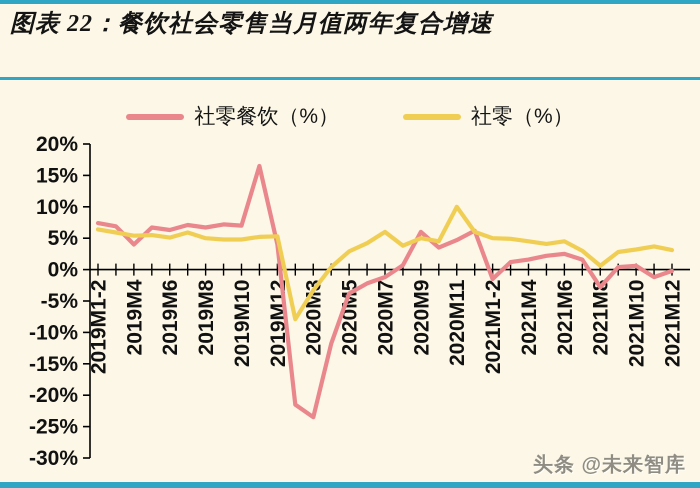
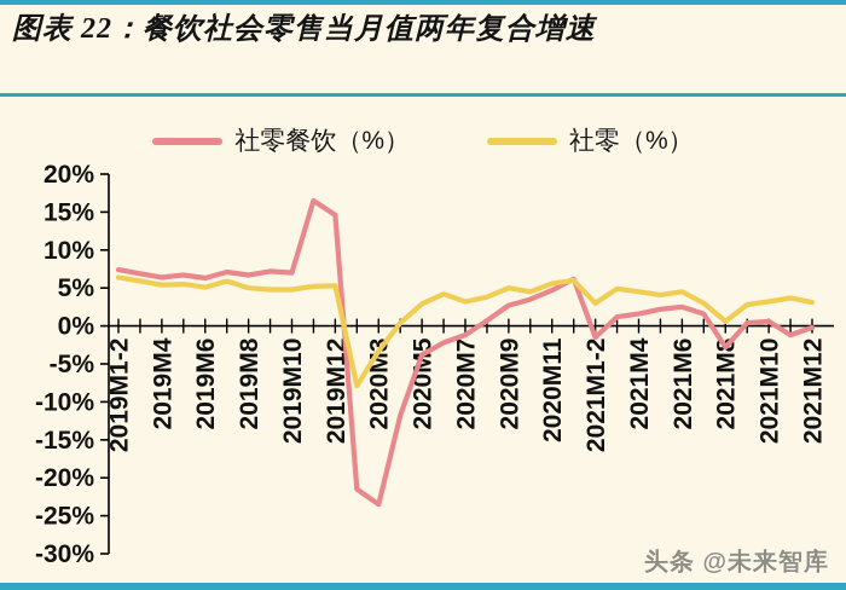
社零餐饮（%）/2019M4: 4% -> 6%
社零餐饮（%）/2019M12: 4% -> 15%
社零（%）/2020M7: 6% -> 3%
社零餐饮（%）/2020M9: 6% -> 3%
社零（%）/2020M11: 10% -> 6%
社零（%）/2021M1-2: 5% -> 3%
